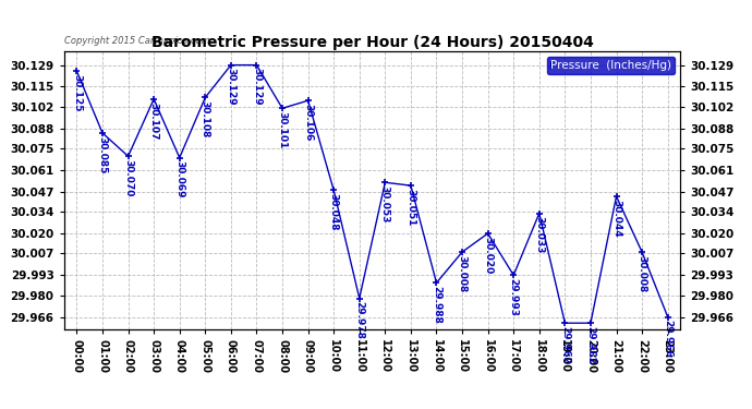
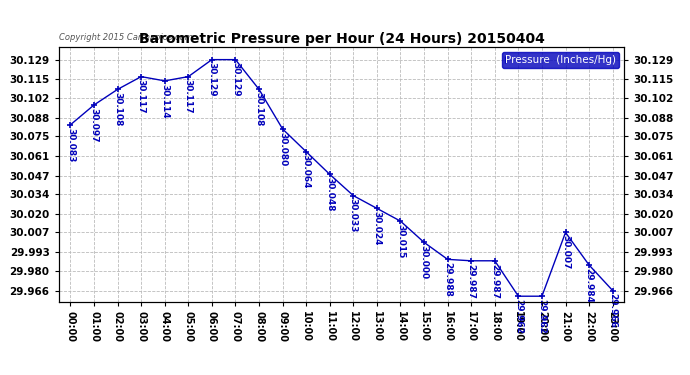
00:00: 30.125 -> 30.083
01:00: 30.085 -> 30.097
02:00: 30.070 -> 30.108
03:00: 30.107 -> 30.117
04:00: 30.069 -> 30.114
05:00: 30.108 -> 30.117
08:00: 30.101 -> 30.108
09:00: 30.106 -> 30.080
10:00: 30.048 -> 30.064
11:00: 29.978 -> 30.048
12:00: 30.053 -> 30.033
13:00: 30.051 -> 30.024
14:00: 29.988 -> 30.015
15:00: 30.008 -> 30.000
16:00: 30.020 -> 29.988
17:00: 29.993 -> 29.987
18:00: 30.033 -> 29.987
21:00: 30.044 -> 30.007
22:00: 30.008 -> 29.984
